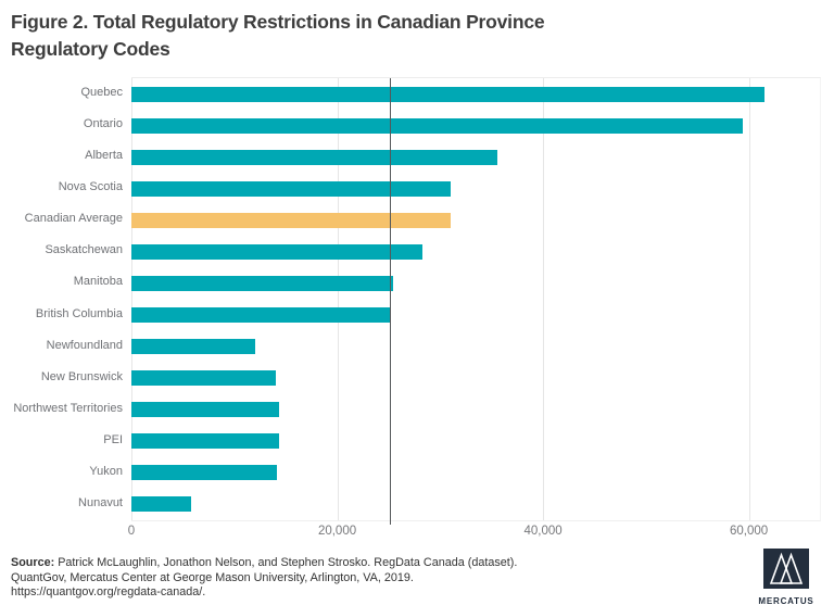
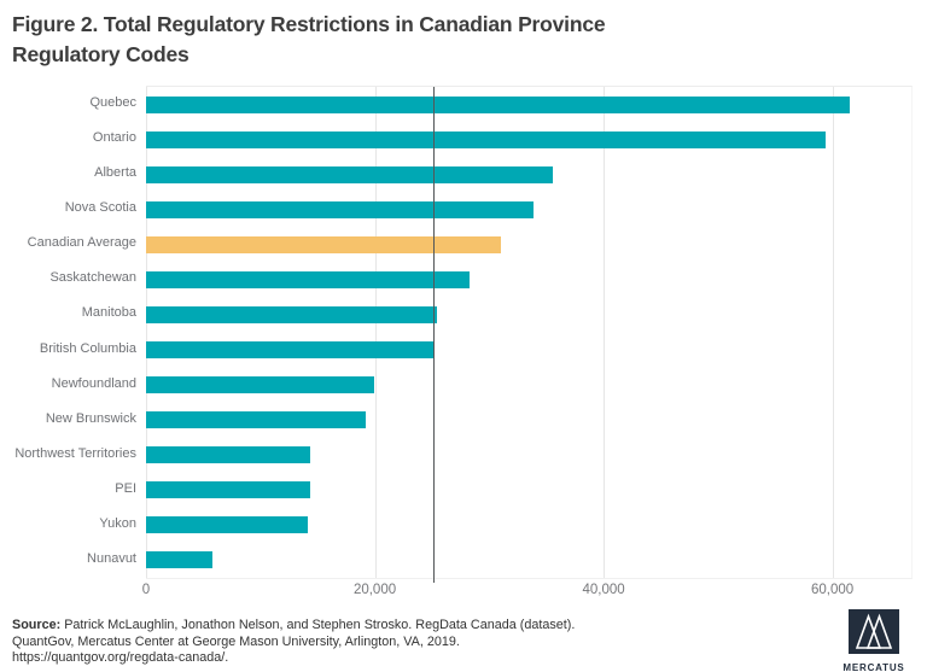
Nova Scotia: 31000 -> 34000
Newfoundland: 12000 -> 20000
New Brunswick: 14000 -> 19000
